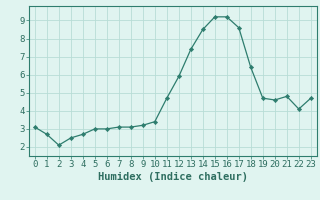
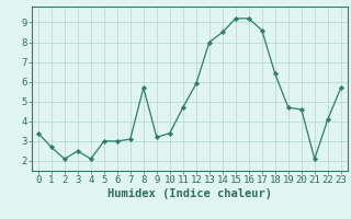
0: 3.1 -> 3.4
4: 2.7 -> 2.1
8: 3.1 -> 5.7
13: 7.4 -> 8.0
21: 4.8 -> 2.1
23: 4.7 -> 5.7
